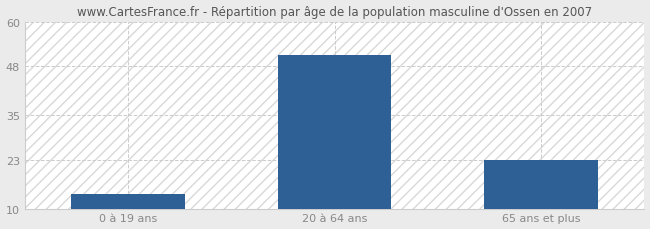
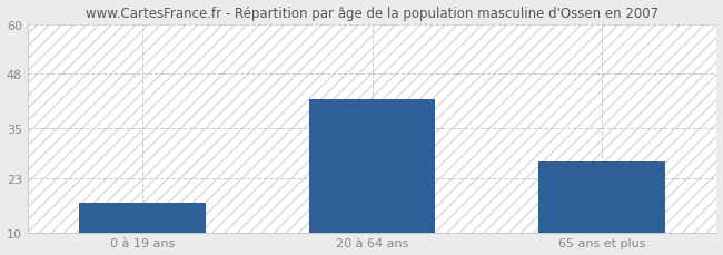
0 à 19 ans: 14 -> 17
20 à 64 ans: 51 -> 42
65 ans et plus: 23 -> 27
